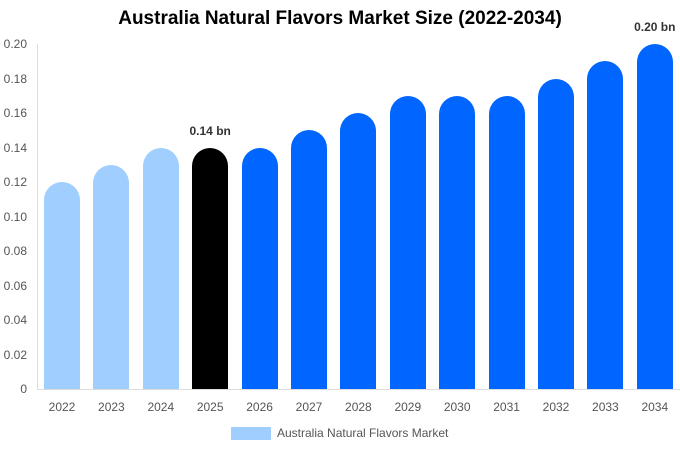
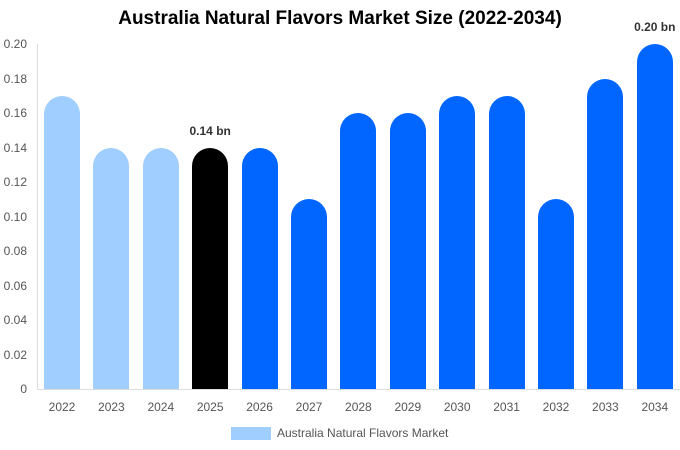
2022: 0.12 -> 0.17
2023: 0.13 -> 0.14
2027: 0.15 -> 0.11
2029: 0.17 -> 0.16
2032: 0.18 -> 0.11
2033: 0.19 -> 0.18
